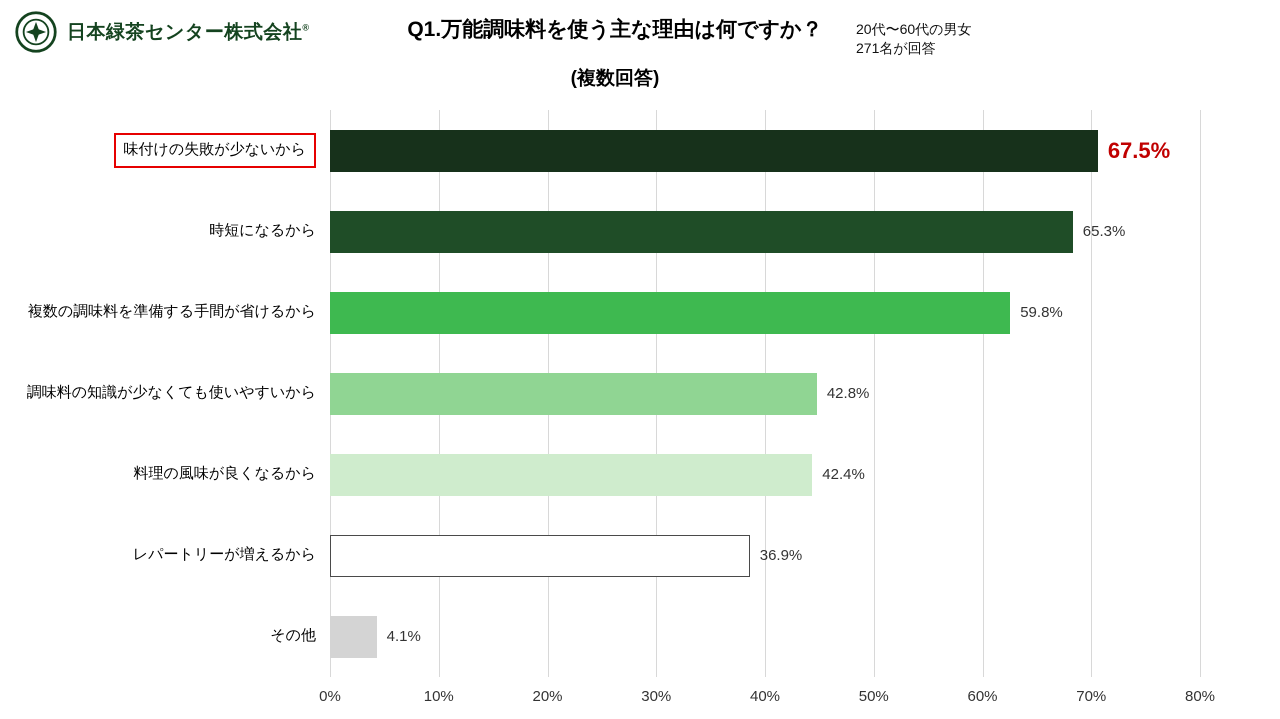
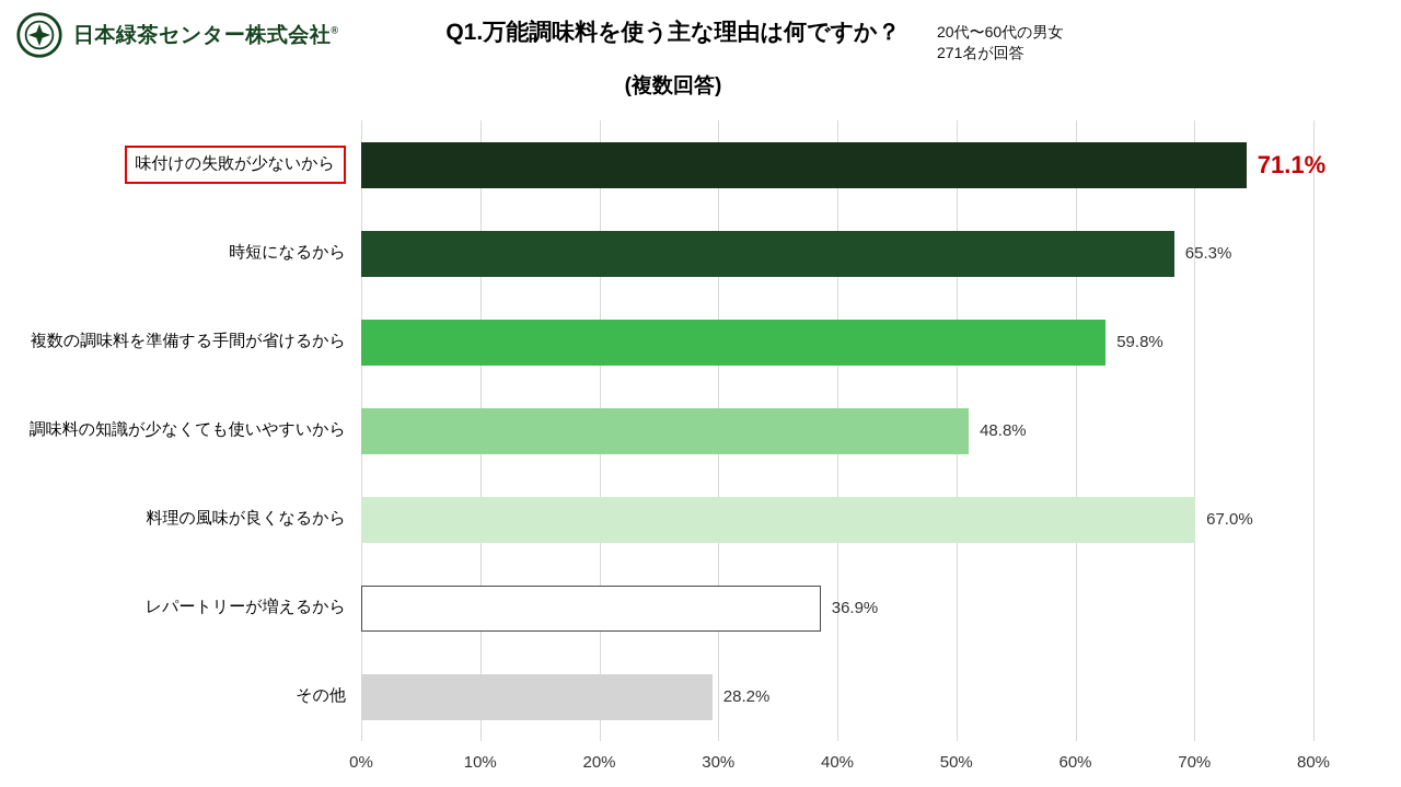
味付けの失敗が少ないから: 67.5% -> 71.1%
調味料の知識が少なくても使いやすいから: 42.8% -> 48.8%
料理の風味が良くなるから: 42.4% -> 67.0%
その他: 4.1% -> 28.2%
